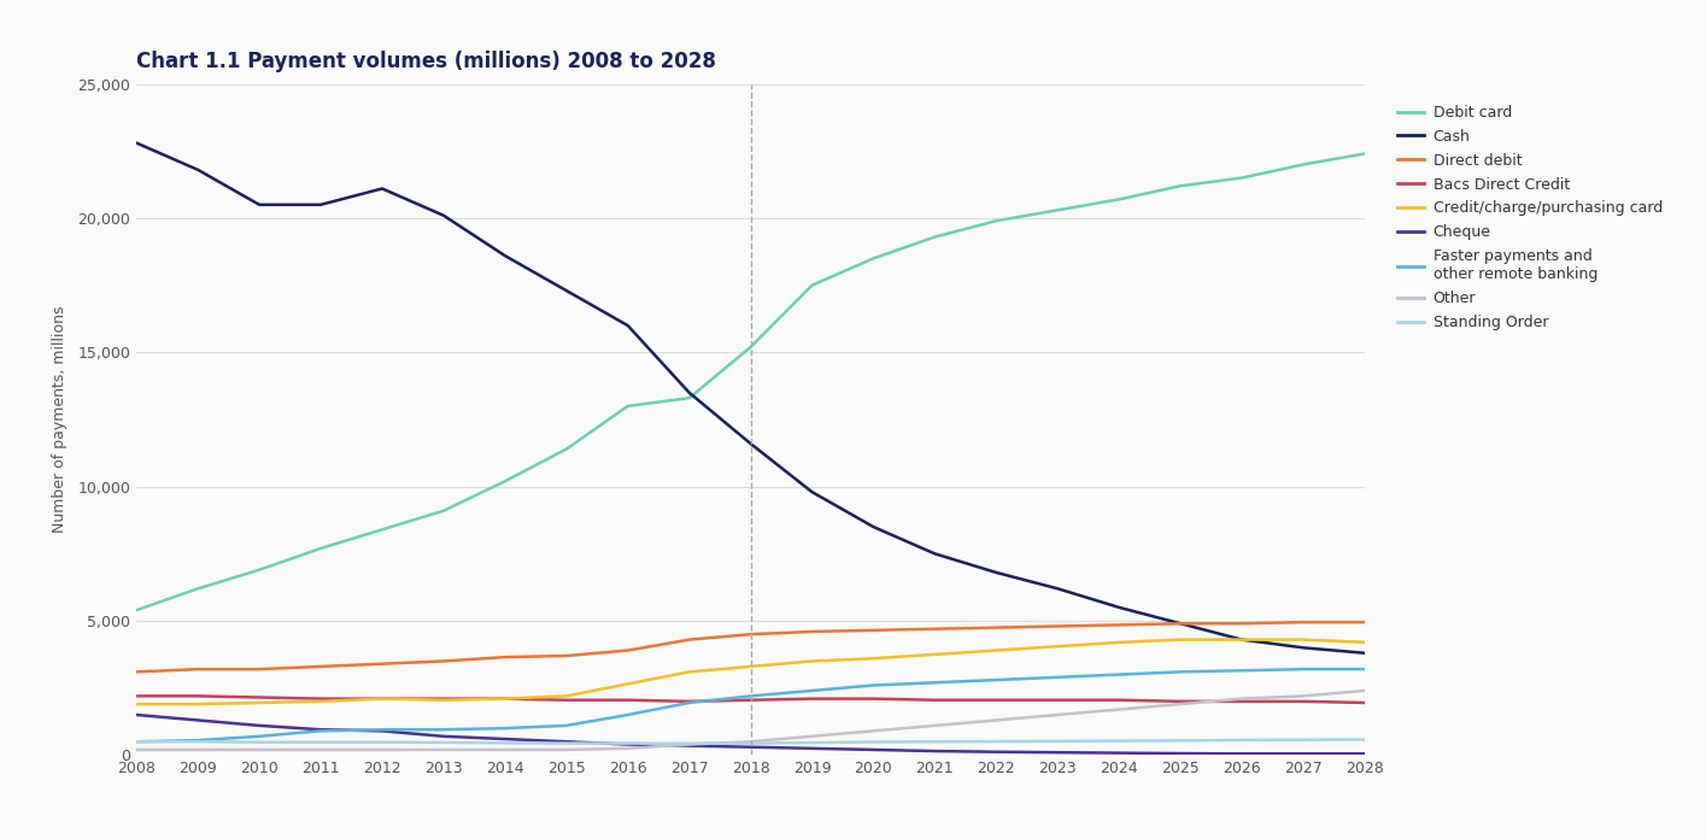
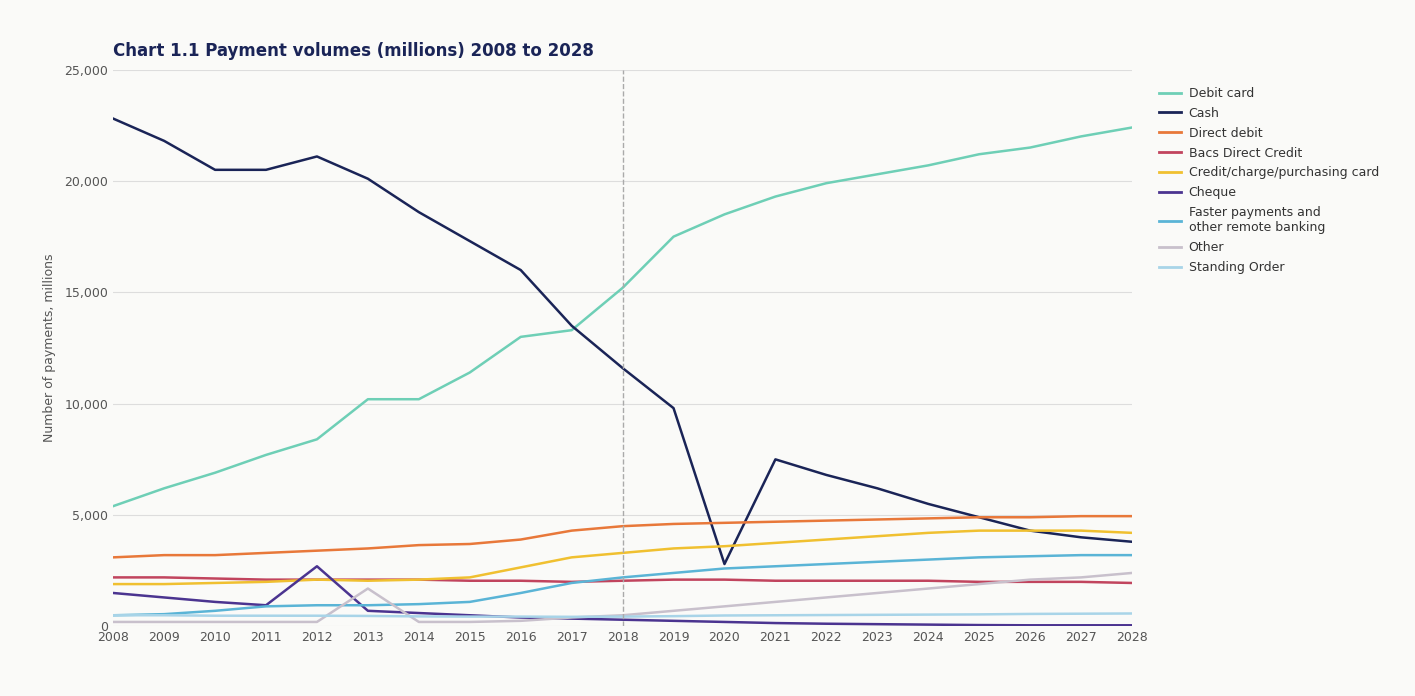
Cheque/2012: 900 -> 2,700
Debit card/2013: 9,100 -> 10,200
Other/2013: 200 -> 1,700
Cash/2020: 8,500 -> 2,800
